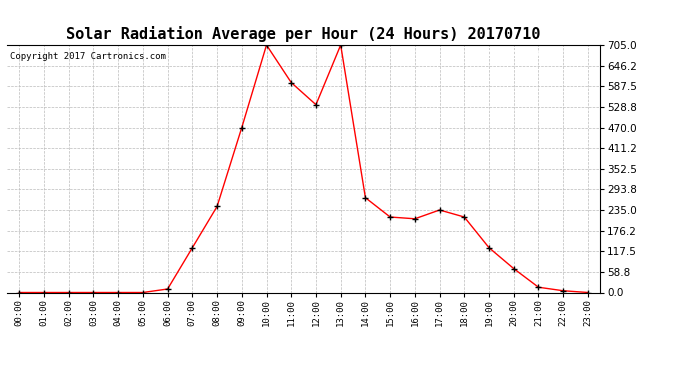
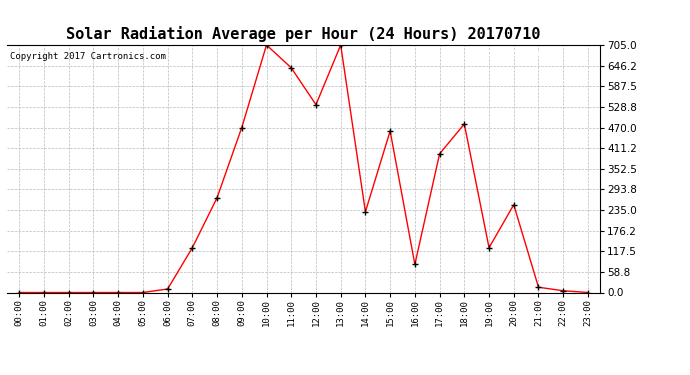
08:00: 245 -> 270
11:00: 598 -> 640
14:00: 270 -> 230
15:00: 215 -> 460
16:00: 210 -> 80
17:00: 235 -> 395
18:00: 215 -> 480
20:00: 68 -> 250
